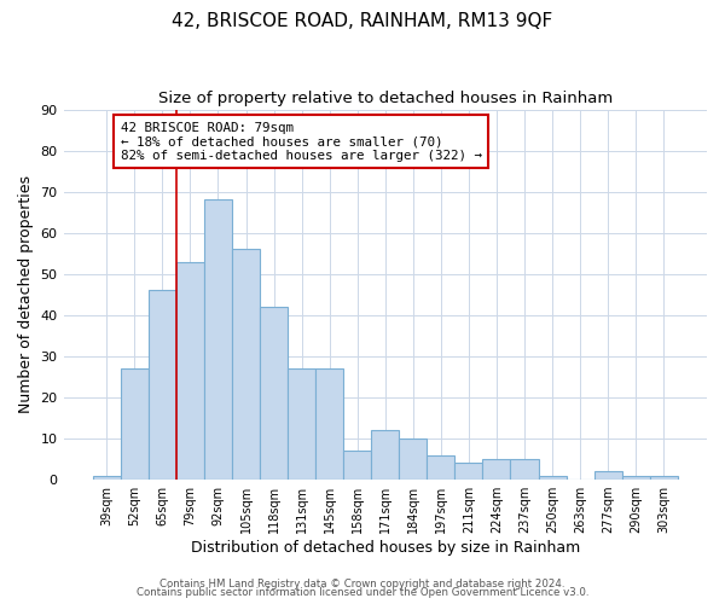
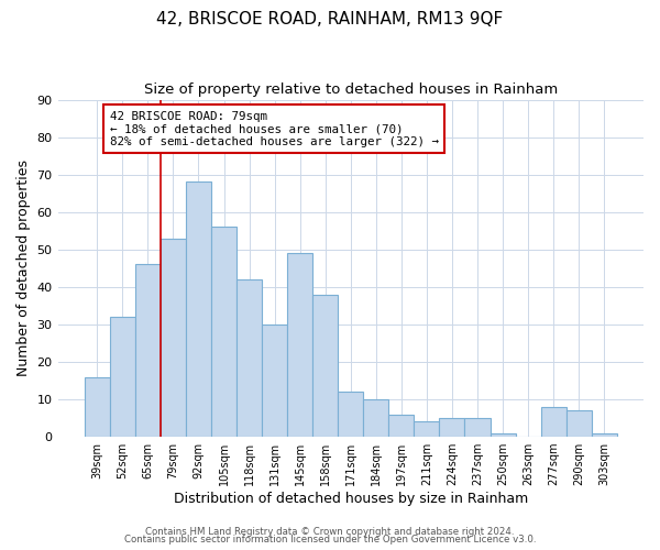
39sqm: 1 -> 16
52sqm: 27 -> 32
131sqm: 27 -> 30
145sqm: 27 -> 49
158sqm: 7 -> 38
277sqm: 2 -> 8
290sqm: 1 -> 7
